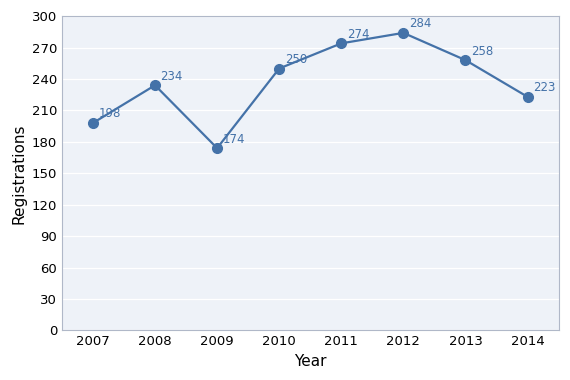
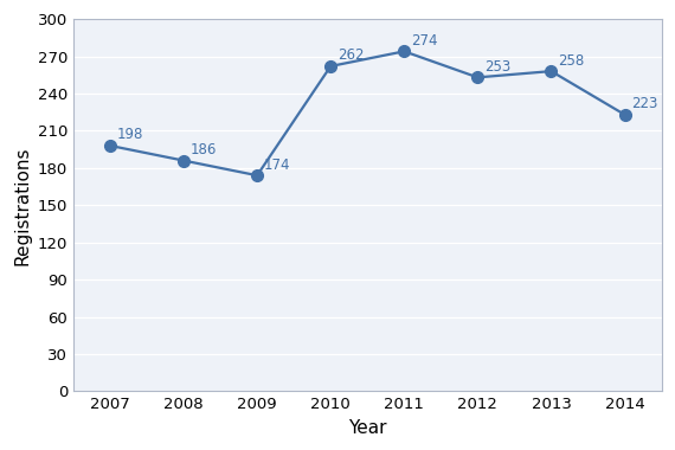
2008: 234 -> 186
2010: 250 -> 262
2012: 284 -> 253
